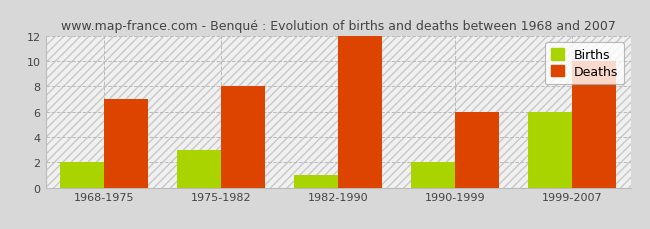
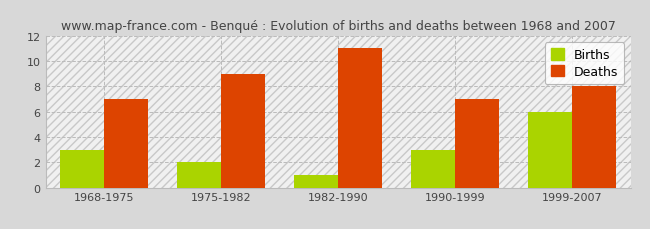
Births/1968-1975: 2 -> 3
Births/1975-1982: 3 -> 2
Deaths/1975-1982: 8 -> 9
Deaths/1982-1990: 12 -> 11
Births/1990-1999: 2 -> 3
Deaths/1990-1999: 6 -> 7
Deaths/1999-2007: 10 -> 8
